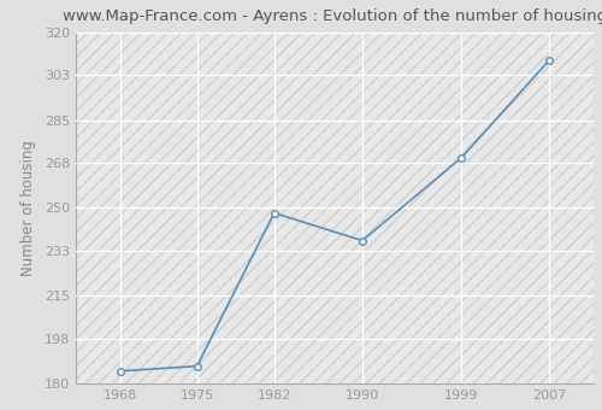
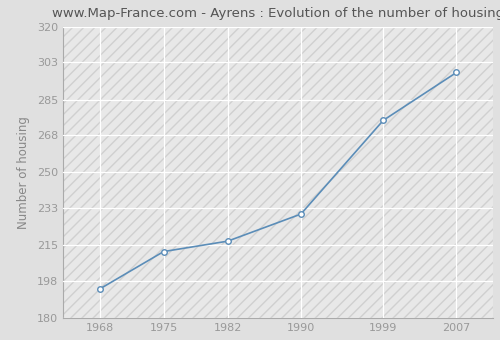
1968: 185 -> 194
1975: 187 -> 212
1982: 248 -> 217
1990: 237 -> 230
1999: 270 -> 275
2007: 309 -> 298
